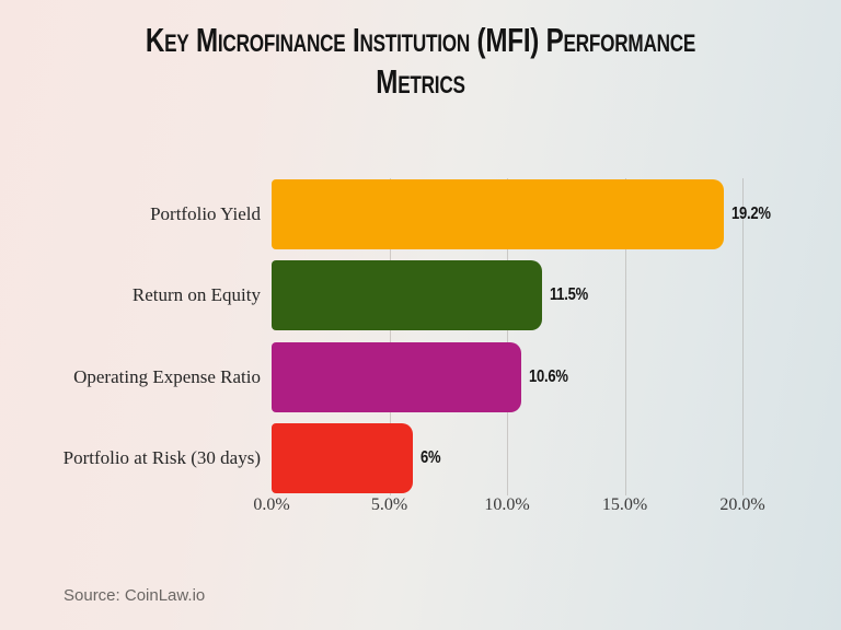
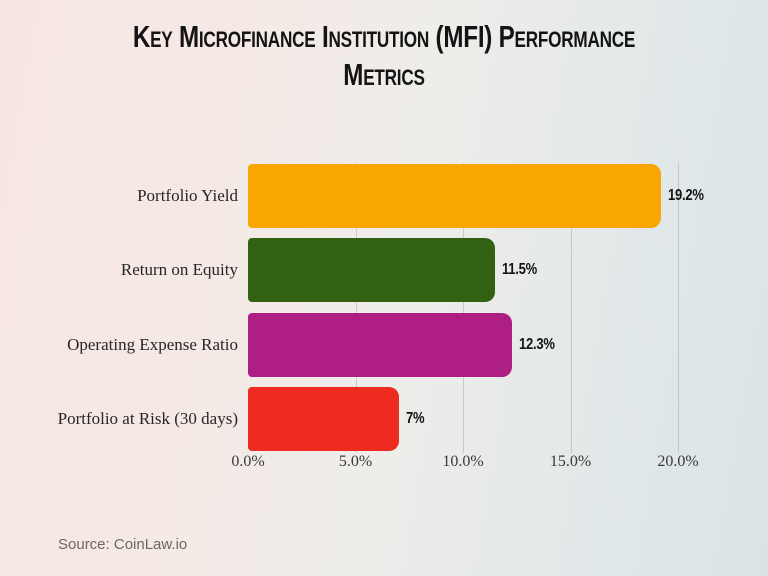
Operating Expense Ratio: 10.6% -> 12.3%
Portfolio at Risk (30 days): 6% -> 7%
